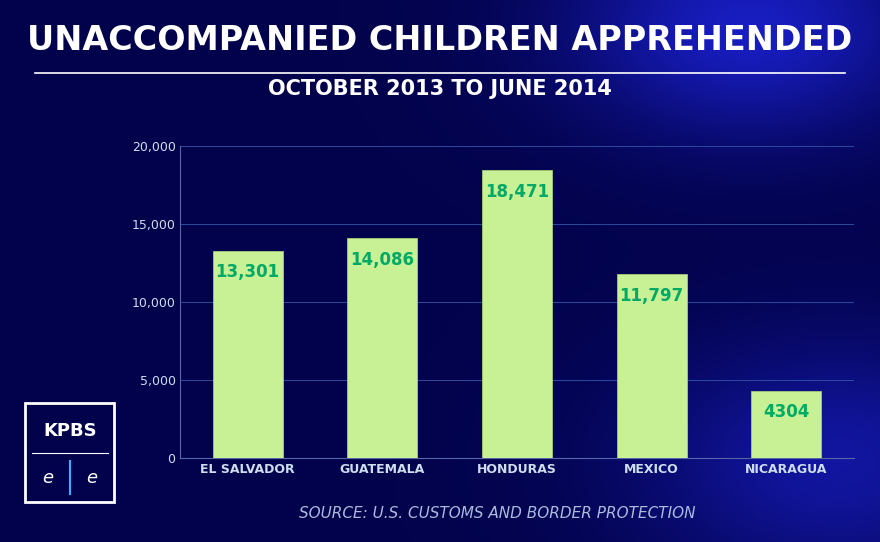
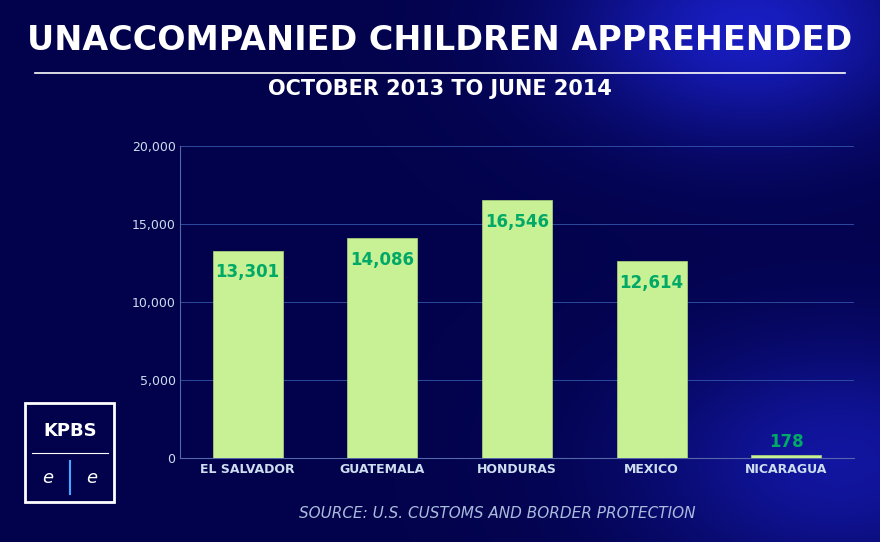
HONDURAS: 18,471 -> 16,546
MEXICO: 11,797 -> 12,614
NICARAGUA: 4304 -> 178
